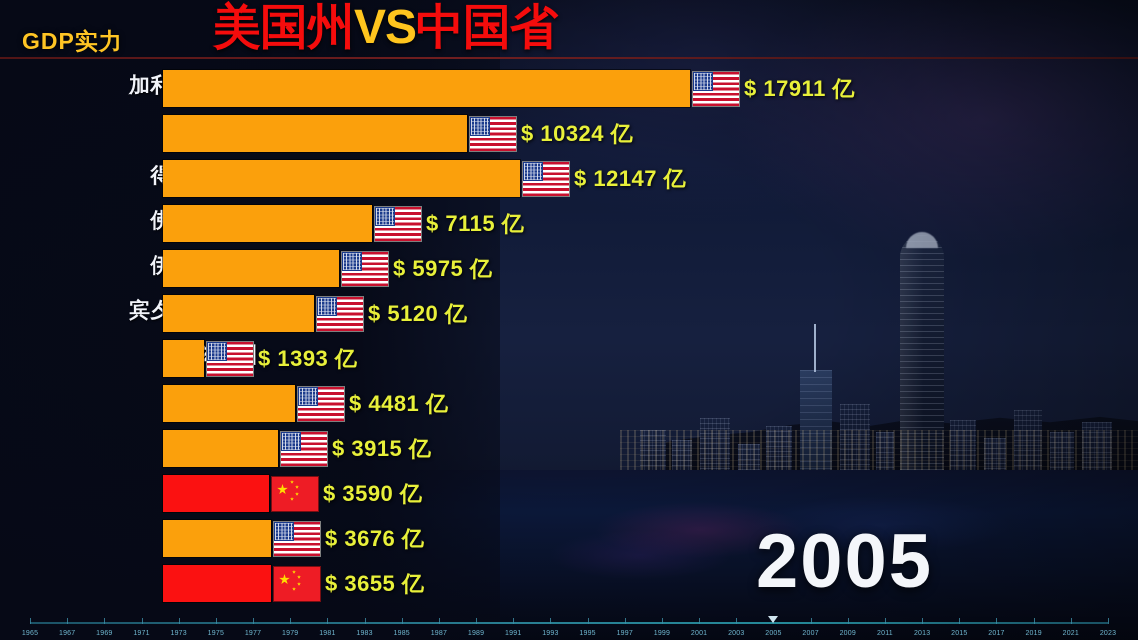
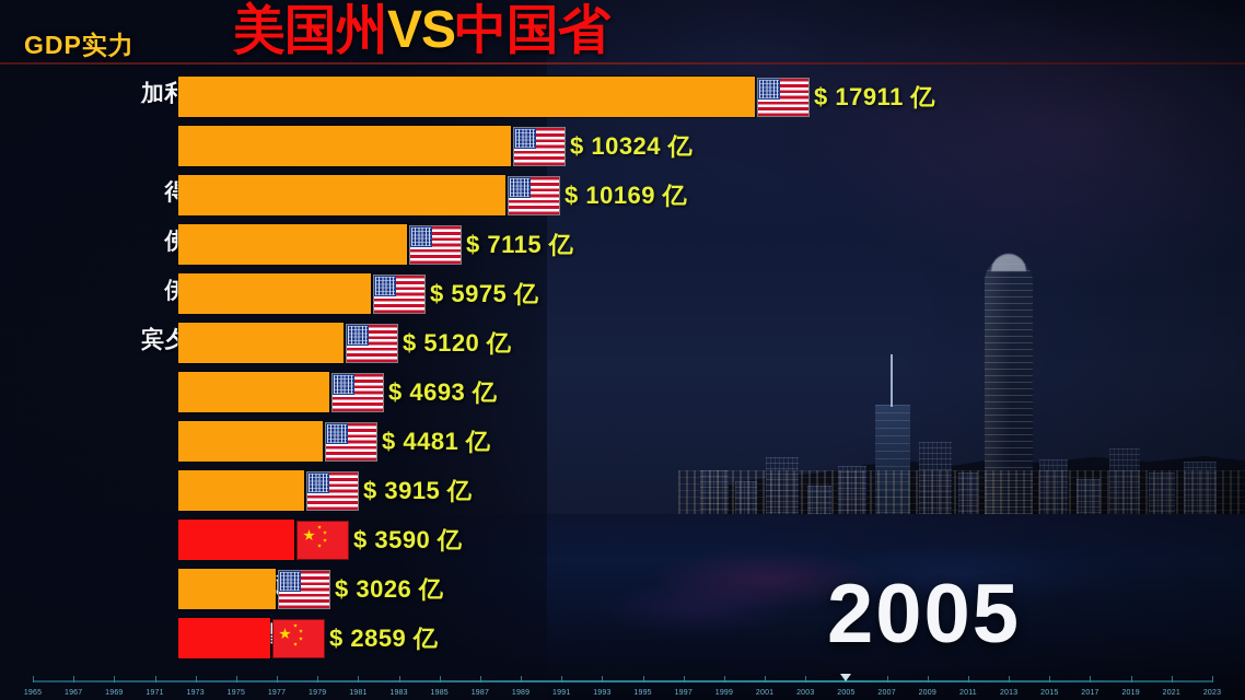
得克萨斯州: 12147 -> 10169
俄亥俄州: 1393 -> 4693
华盛顿: 3676 -> 3026
广东省: 3655 -> 2859
